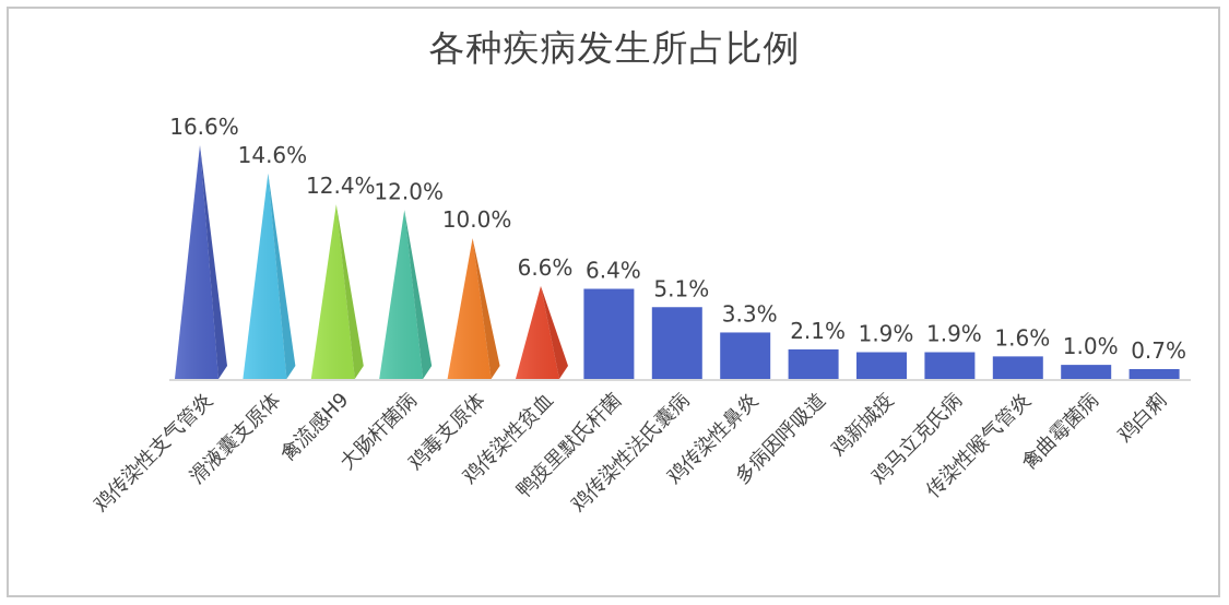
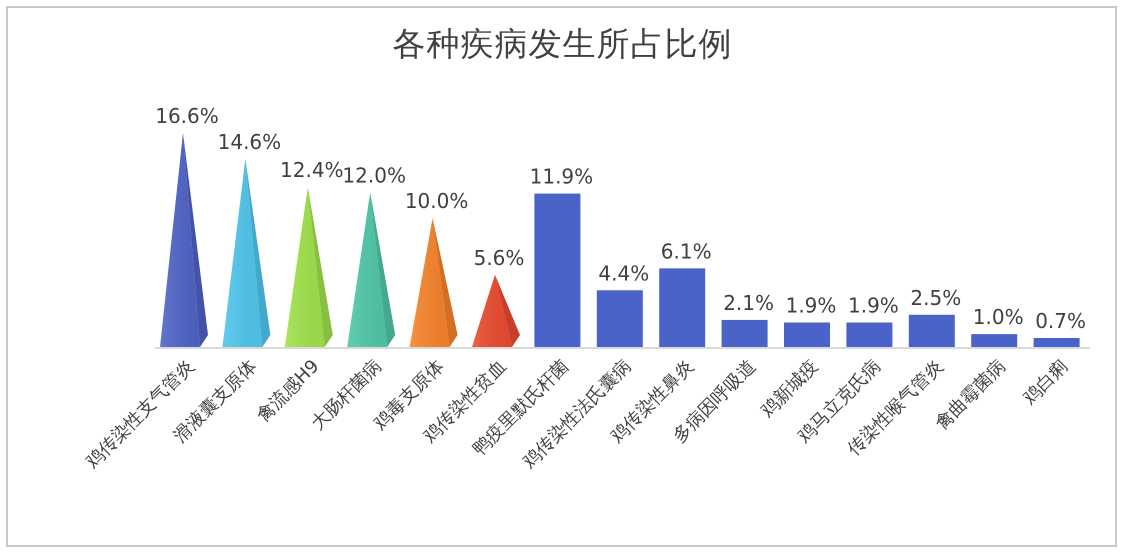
鸡传染性贫血: 6.6% -> 5.6%
鸭疫里默氏杆菌: 6.4% -> 11.9%
鸡传染性法氏囊病: 5.1% -> 4.4%
鸡传染性鼻炎: 3.3% -> 6.1%
传染性喉气管炎: 1.6% -> 2.5%
